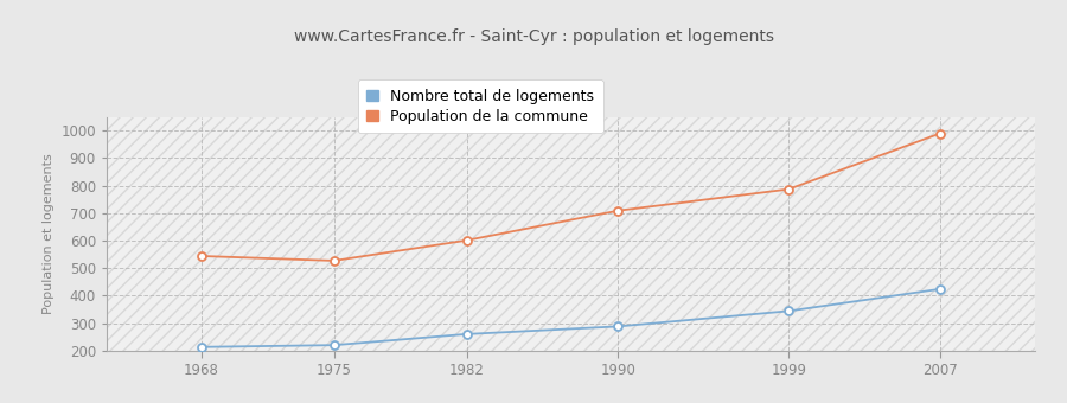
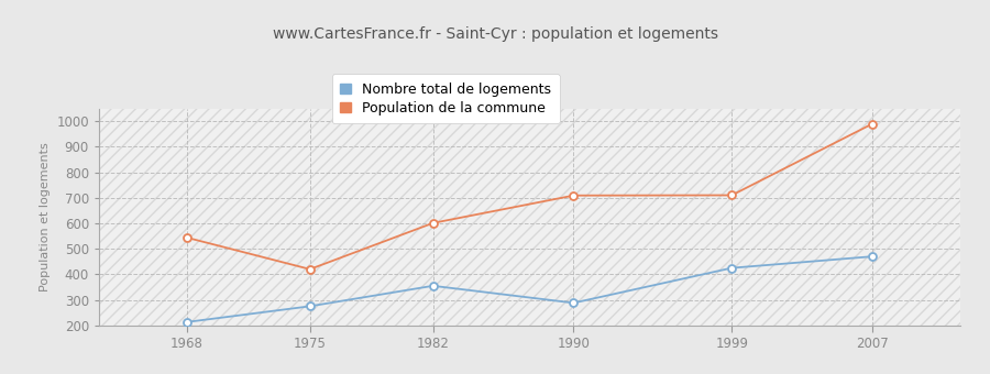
Nombre total de logements/1975: 220 -> 275
Population de la commune/1975: 527 -> 420
Nombre total de logements/1982: 260 -> 355
Nombre total de logements/1999: 344 -> 425
Population de la commune/1999: 787 -> 710
Nombre total de logements/2007: 424 -> 470
